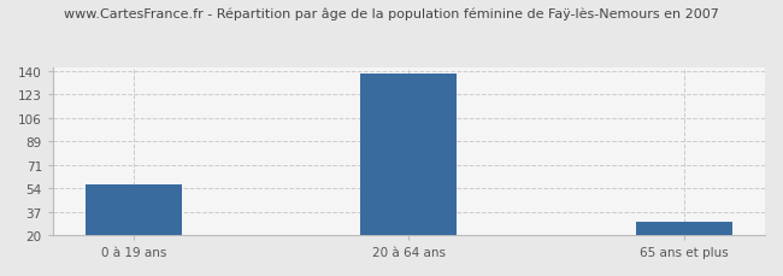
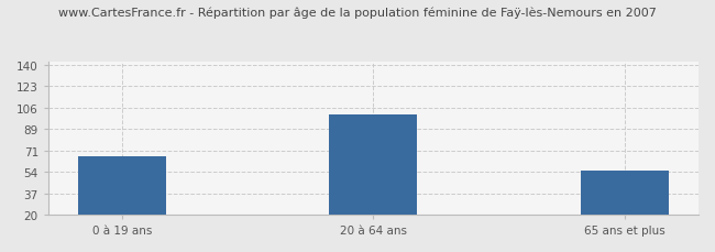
0 à 19 ans: 57 -> 67
20 à 64 ans: 138 -> 100
65 ans et plus: 30 -> 55
